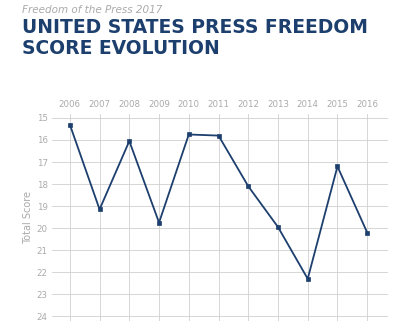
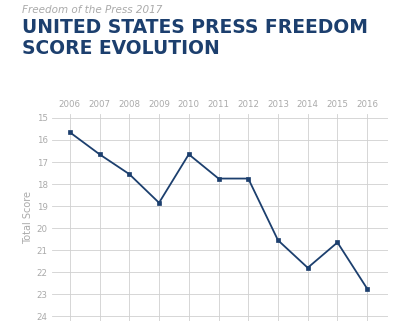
2006: 15.30 -> 15.65
2007: 19.15 -> 16.65
2008: 16.05 -> 17.55
2009: 19.75 -> 18.85
2010: 15.75 -> 16.65
2011: 15.80 -> 17.75
2012: 18.10 -> 17.75
2013: 19.95 -> 20.55
2014: 22.30 -> 21.80
2015: 17.20 -> 20.65
2016: 20.20 -> 22.75
